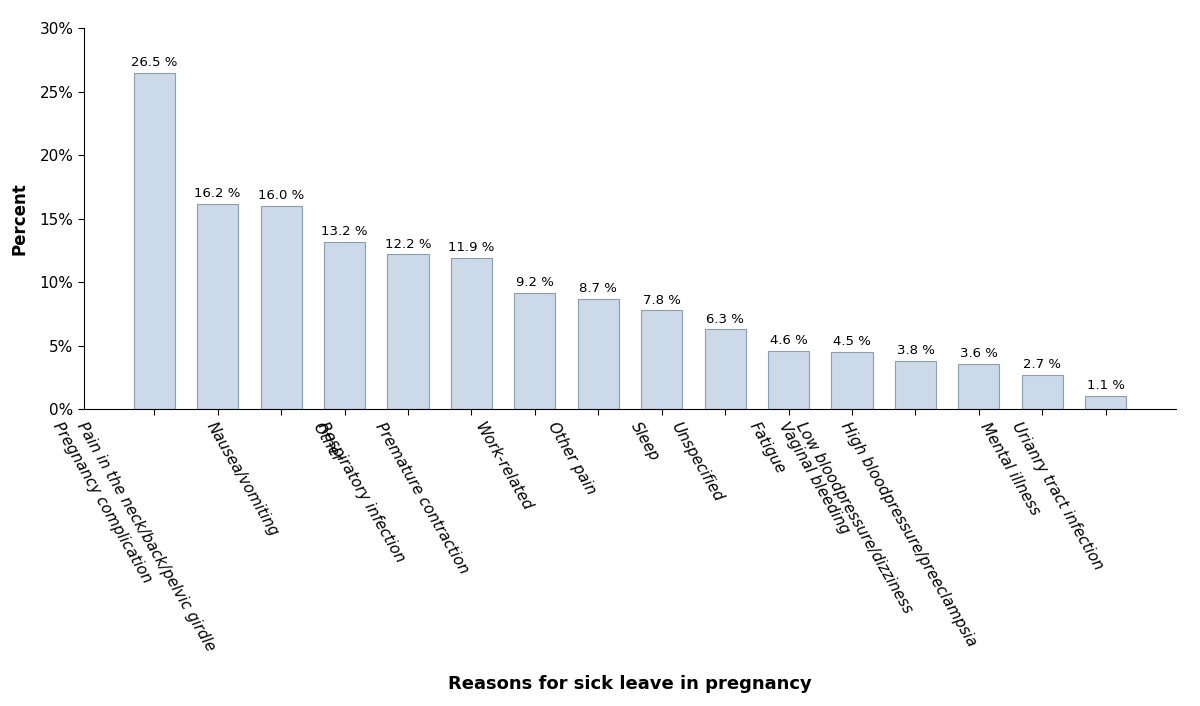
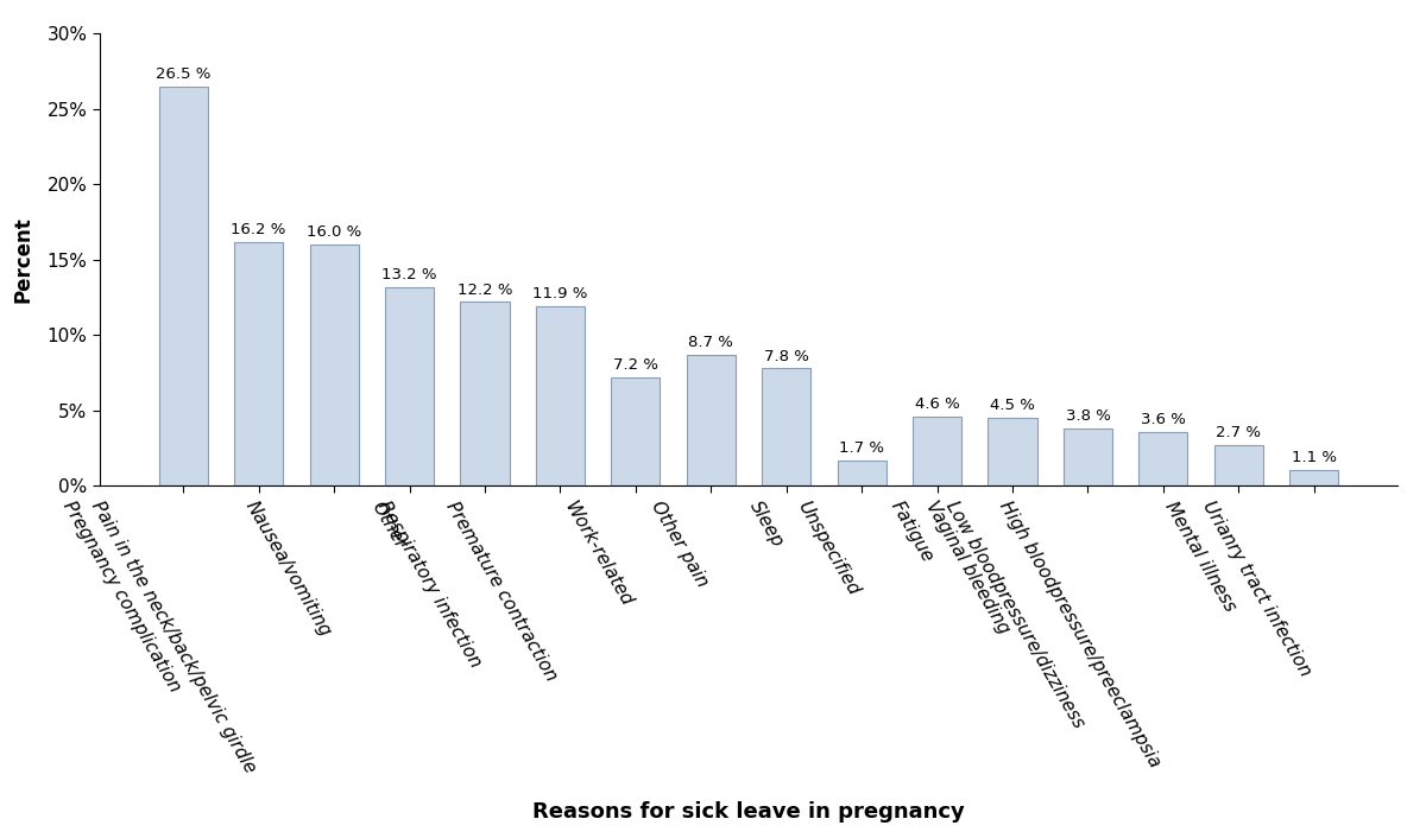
Work-related: 9.2 -> 7.2
Unspecified: 6.3 -> 1.7
